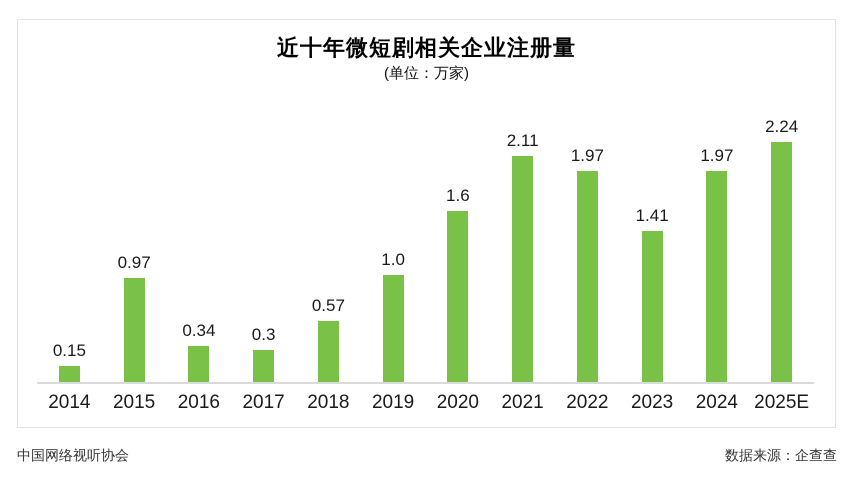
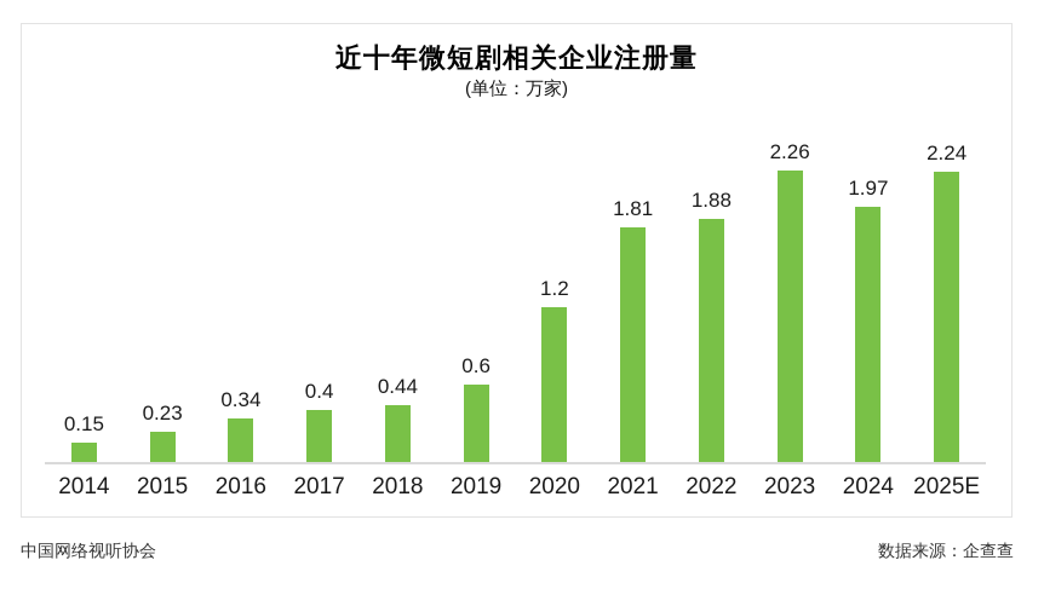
2015: 0.97 -> 0.23
2017: 0.3 -> 0.4
2018: 0.57 -> 0.44
2019: 1.0 -> 0.6
2020: 1.6 -> 1.2
2021: 2.11 -> 1.81
2022: 1.97 -> 1.88
2023: 1.41 -> 2.26
